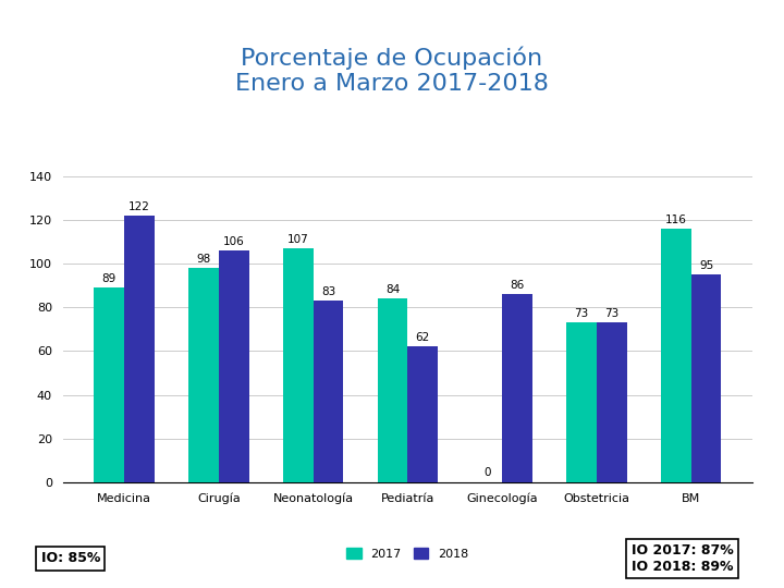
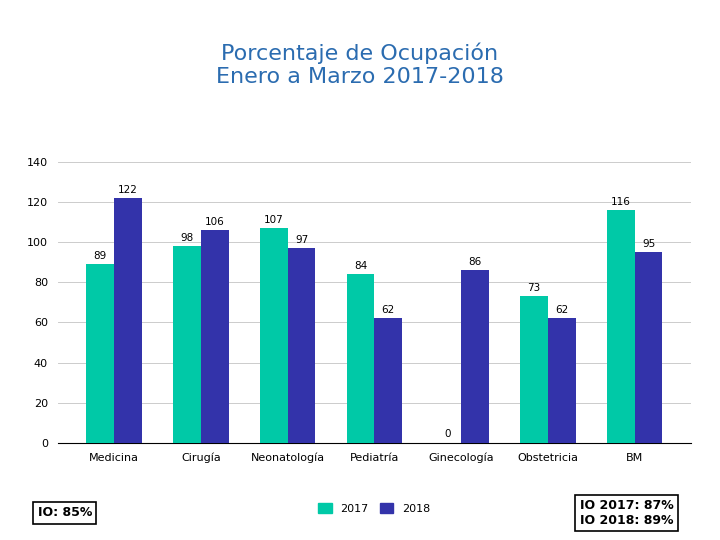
2018/Neonatología: 83 -> 97
2018/Obstetricia: 73 -> 62
